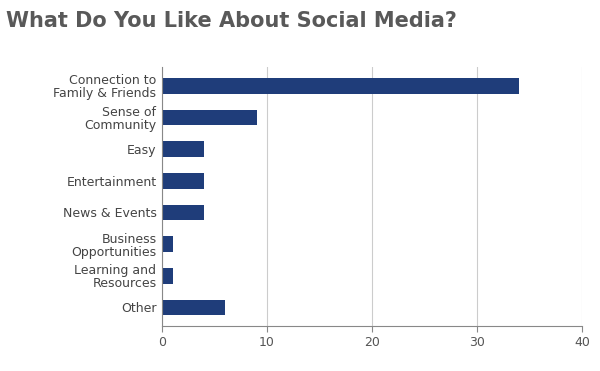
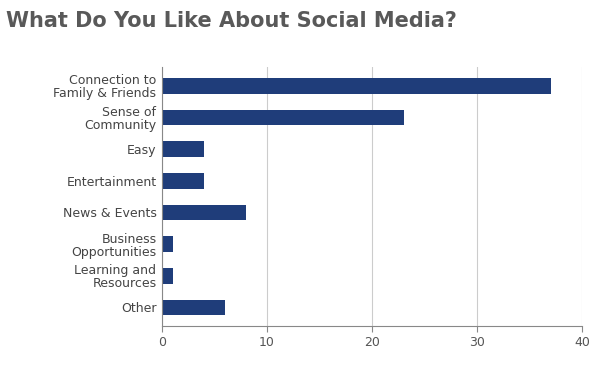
Connection to Family & Friends: 34 -> 37
Sense of Community: 9 -> 23
News & Events: 4 -> 8
